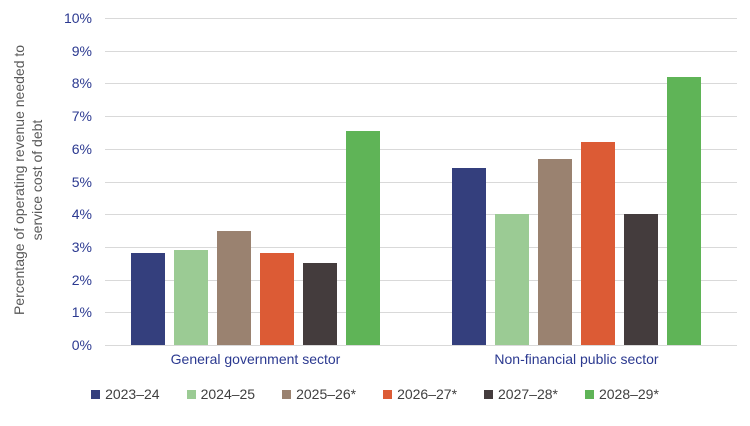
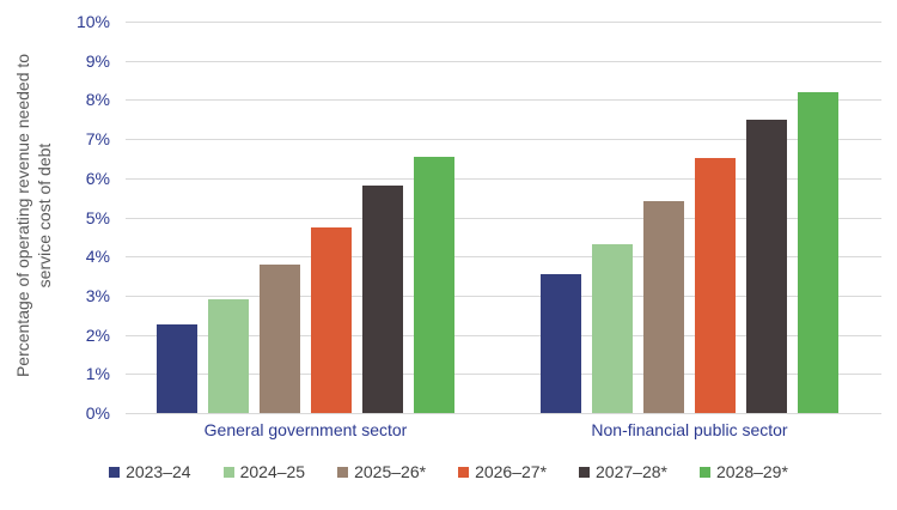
2023–24/General government sector: 2.8% -> 2.2%
2025–26*/General government sector: 3.5% -> 3.8%
2026–27*/General government sector: 2.8% -> 4.8%
2027–28*/General government sector: 2.5% -> 5.8%
2023–24/Non-financial public sector: 5.4% -> 3.5%
2024–25/Non-financial public sector: 4.0% -> 4.3%
2025–26*/Non-financial public sector: 5.7% -> 5.4%
2026–27*/Non-financial public sector: 6.2% -> 6.5%
2027–28*/Non-financial public sector: 4.0% -> 7.5%
